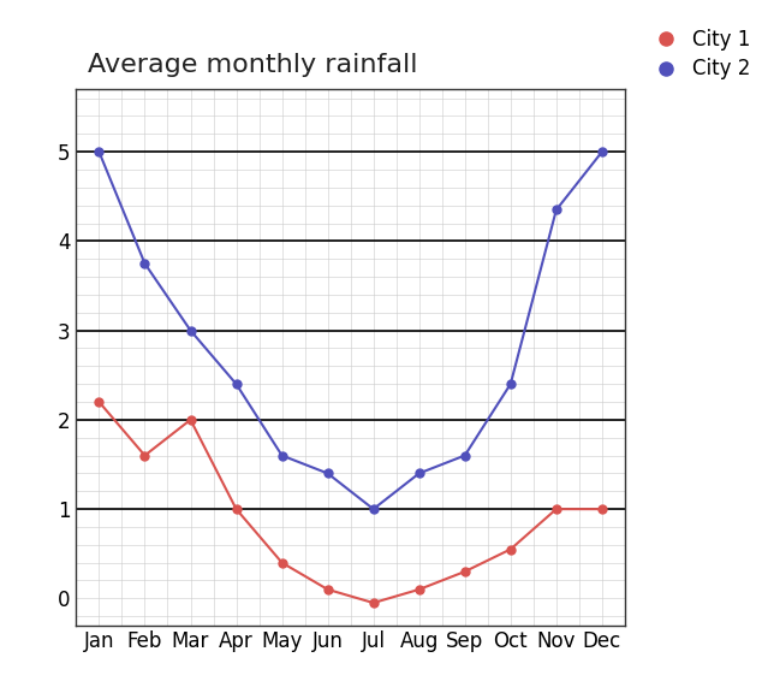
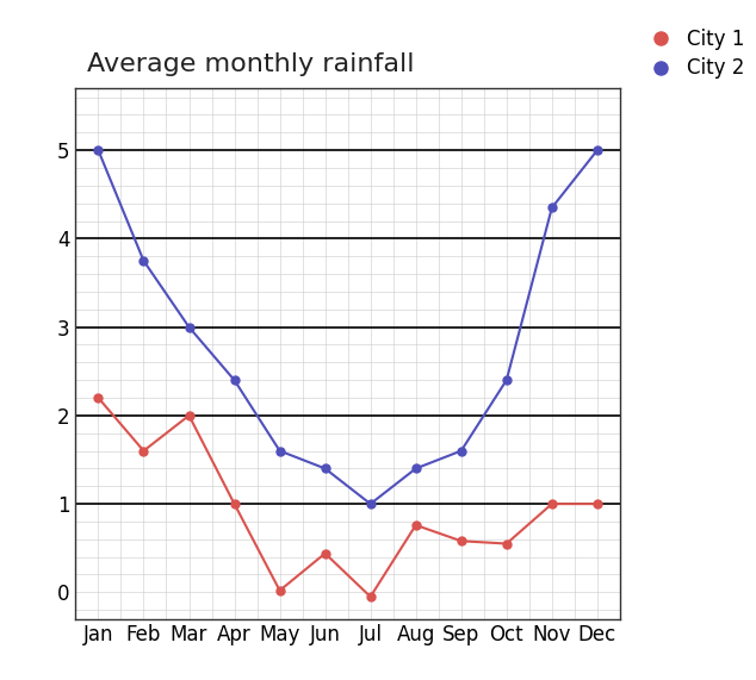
City 1/May: 0.40 -> 0.02
City 1/Jun: 0.10 -> 0.44
City 1/Aug: 0.10 -> 0.76
City 1/Sep: 0.30 -> 0.58
